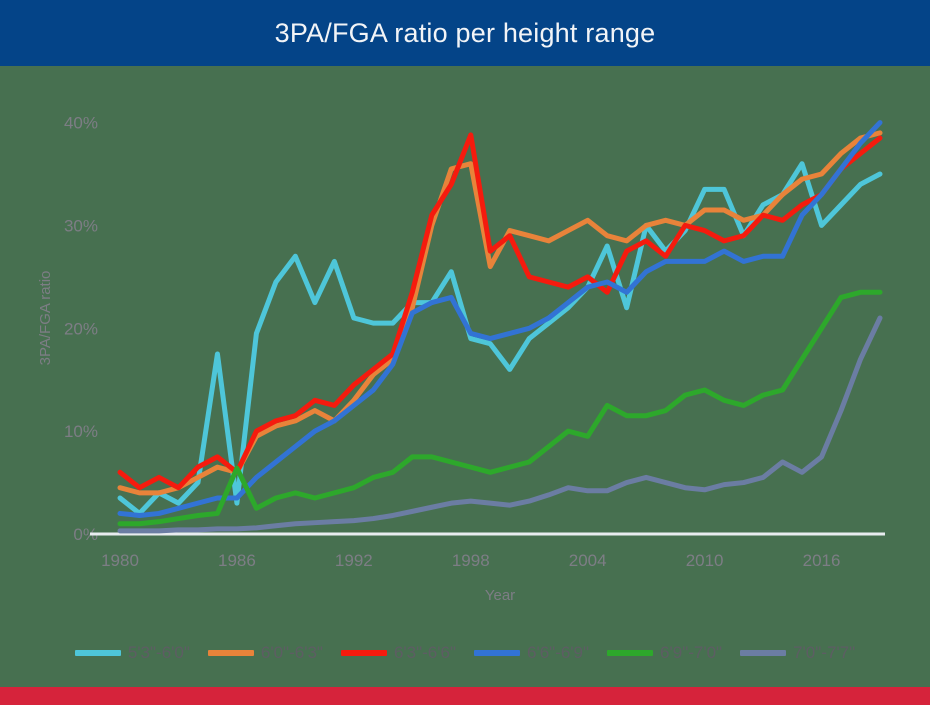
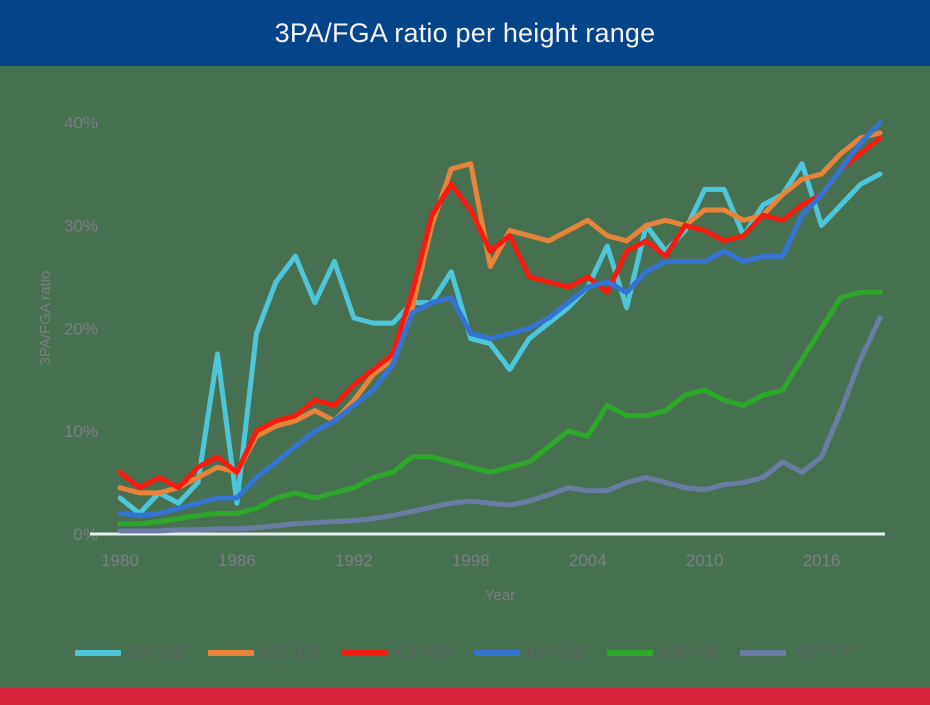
6'9"-7'0"/1986: 6.4% -> 2.0%
6'3"-6'6"/1998: 38.8% -> 31.5%
